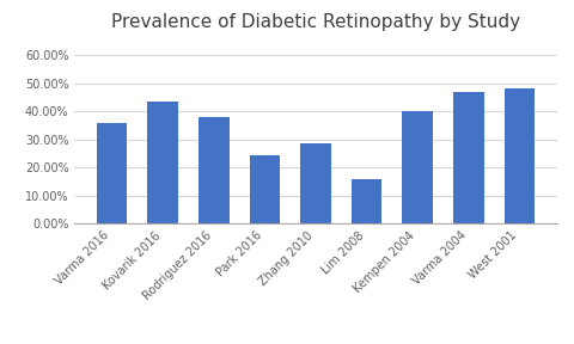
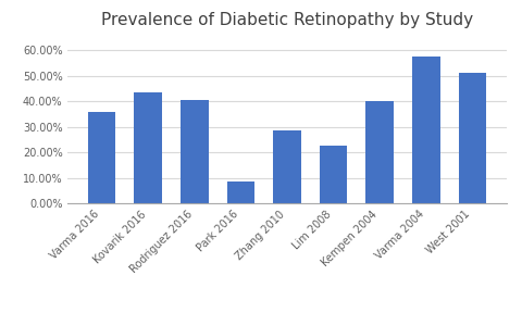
Rodriguez 2016: 37.8% -> 40.5%
Park 2016: 24.5% -> 8.5%
Lim 2008: 15.8% -> 22.5%
Varma 2004: 46.8% -> 57.5%
West 2001: 48.0% -> 51.0%
